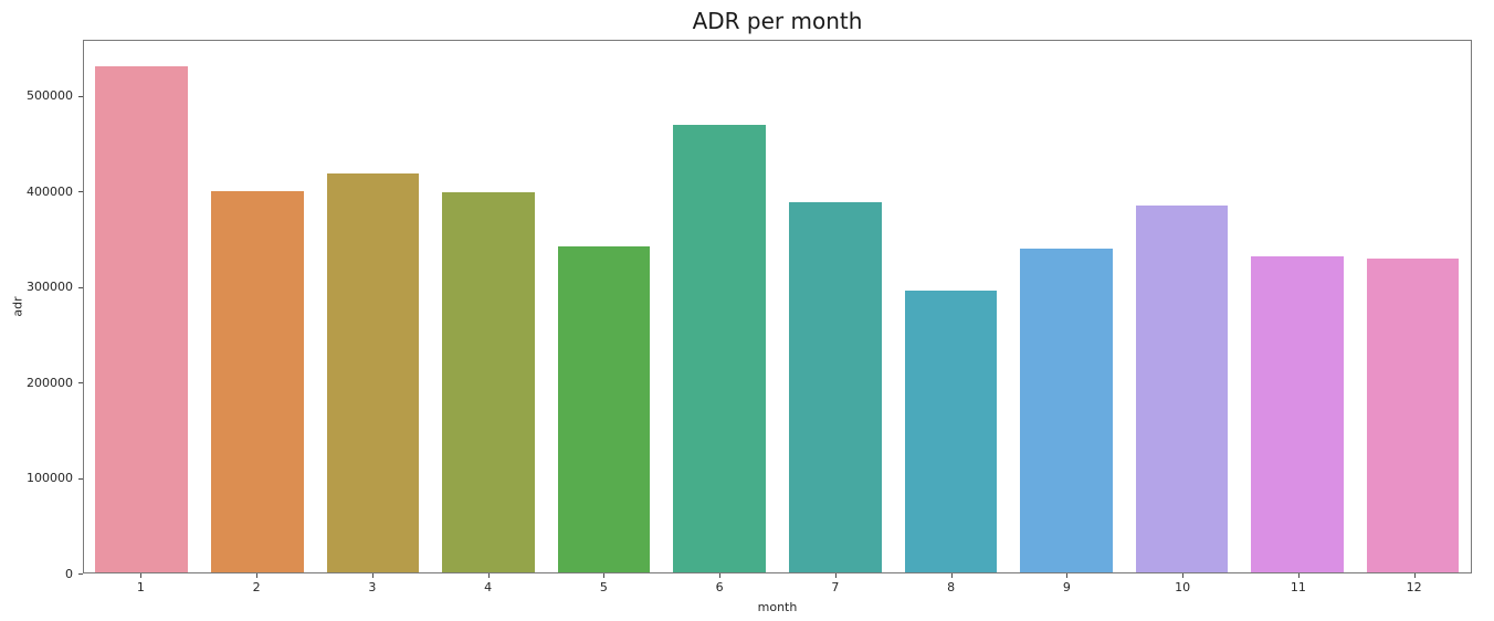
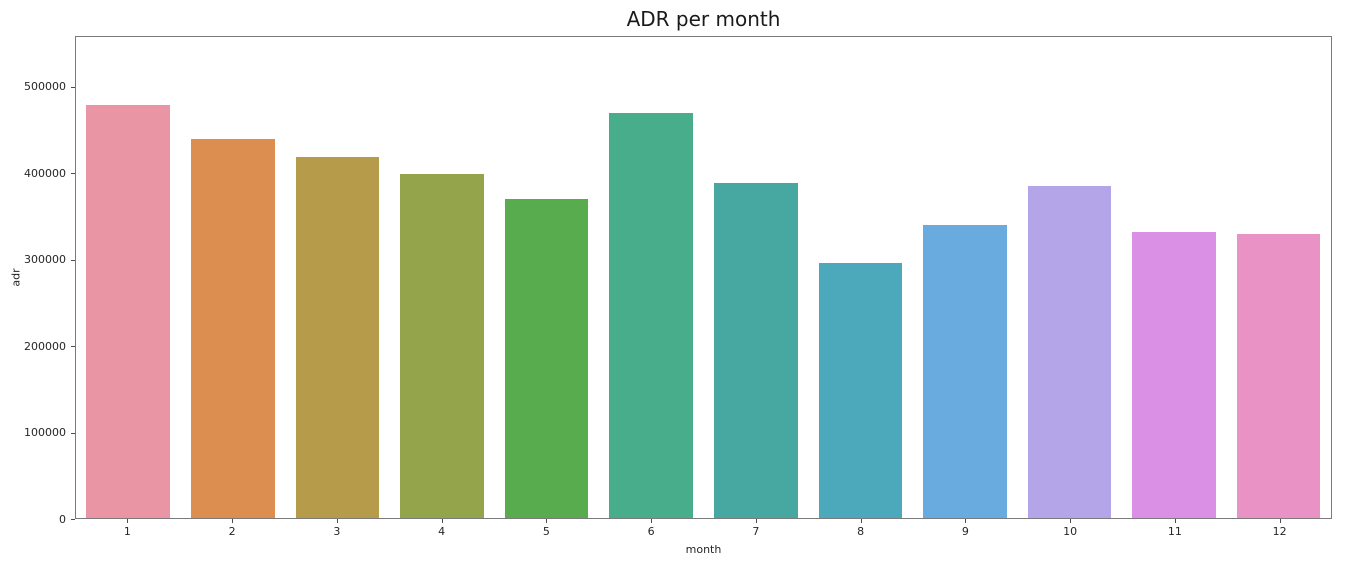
1: 530000 -> 480000
2: 400000 -> 440000
5: 340000 -> 370000
